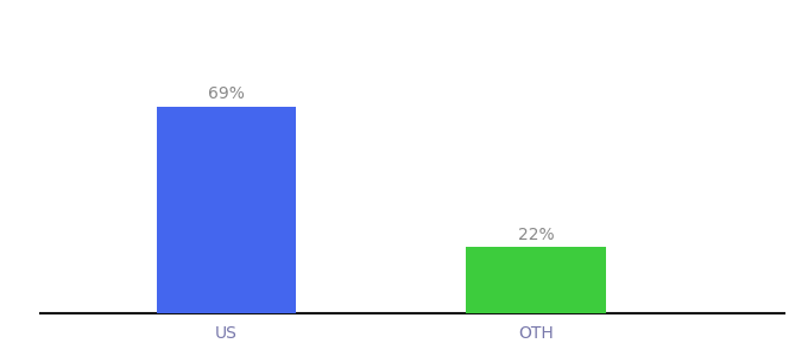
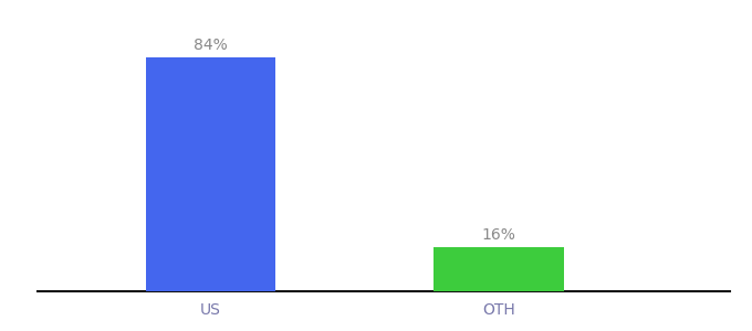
US: 69% -> 84%
OTH: 22% -> 16%
